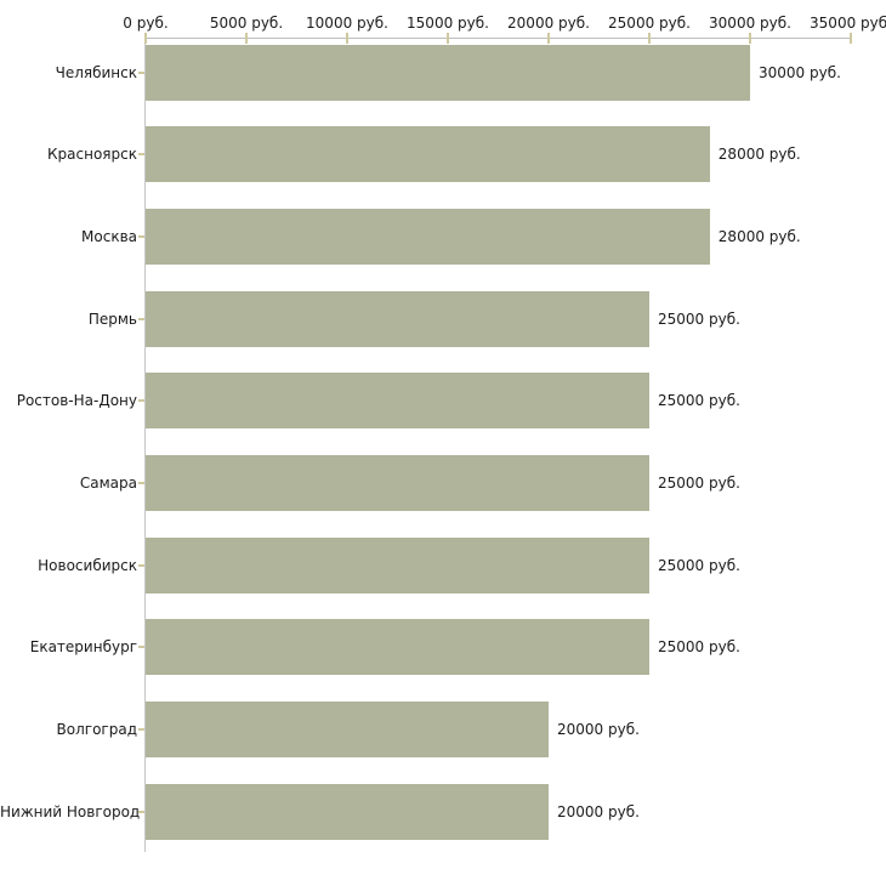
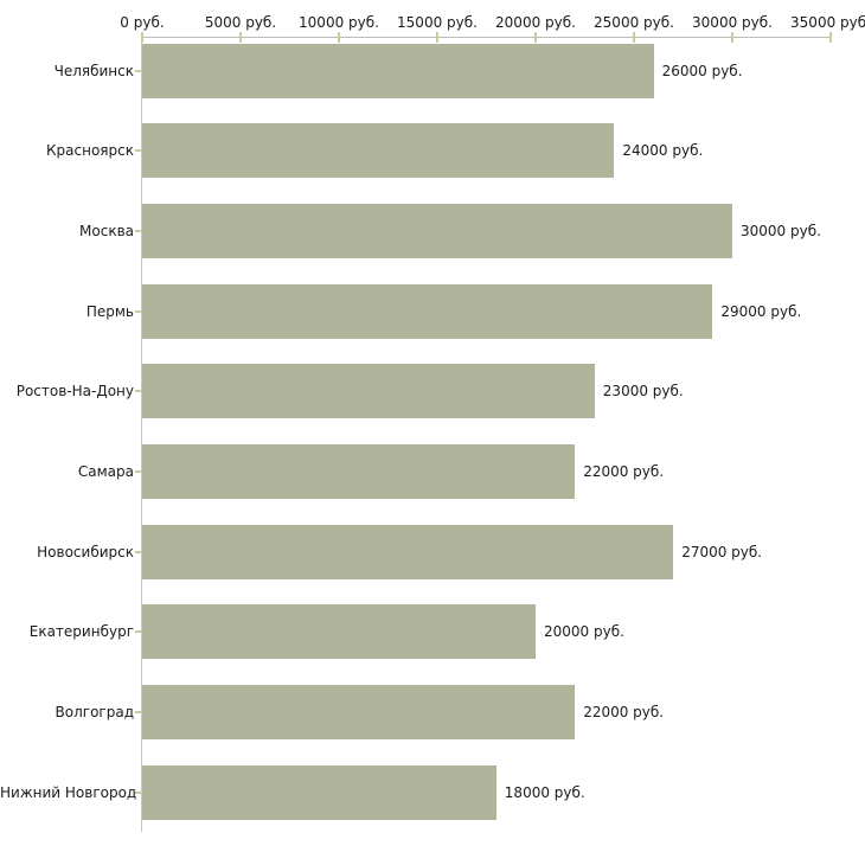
Челябинск: 30000 -> 26000
Красноярск: 28000 -> 24000
Москва: 28000 -> 30000
Пермь: 25000 -> 29000
Ростов-На-Дону: 25000 -> 23000
Самара: 25000 -> 22000
Новосибирск: 25000 -> 27000
Екатеринбург: 25000 -> 20000
Волгоград: 20000 -> 22000
Нижний Новгород: 20000 -> 18000
